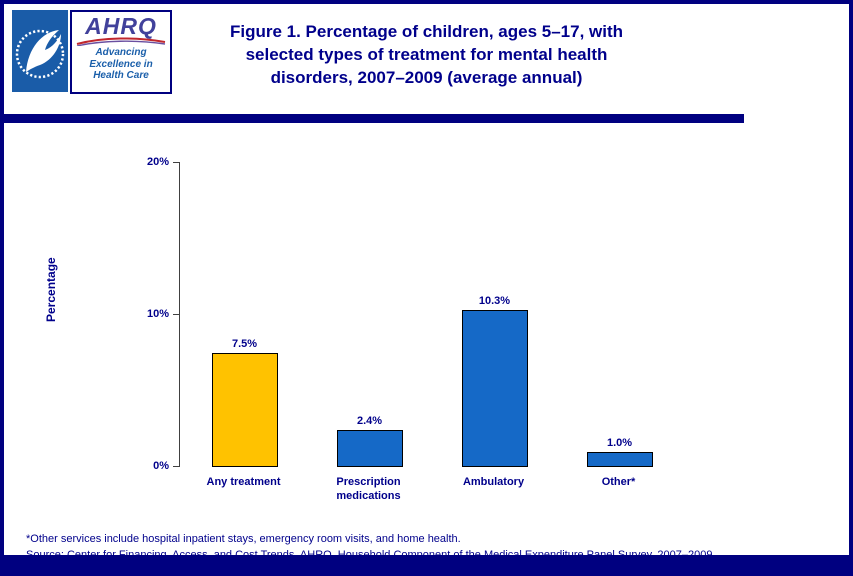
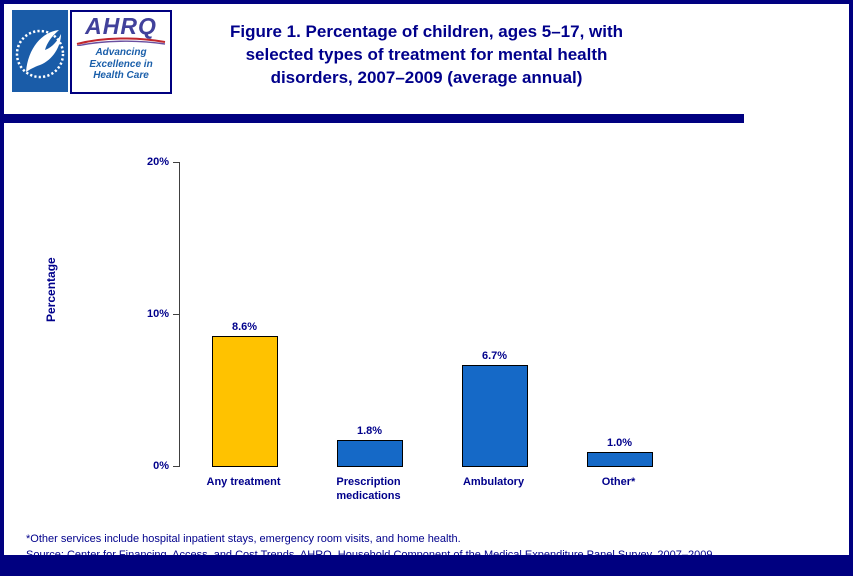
Any treatment: 7.5% -> 8.6%
Prescription medications: 2.4% -> 1.8%
Ambulatory: 10.3% -> 6.7%
